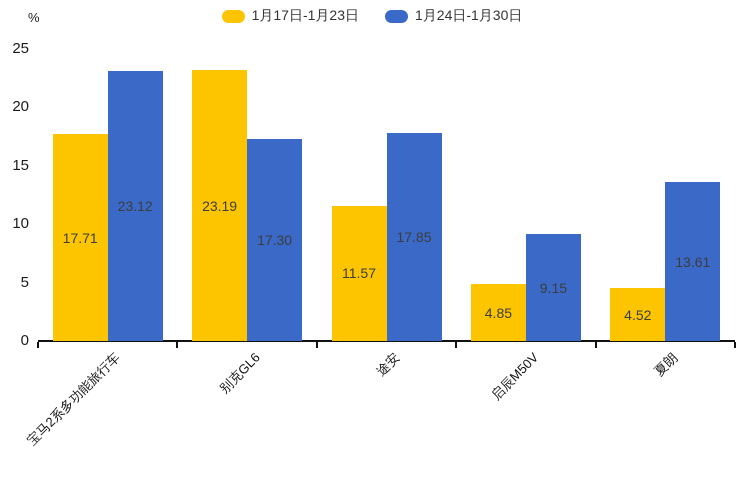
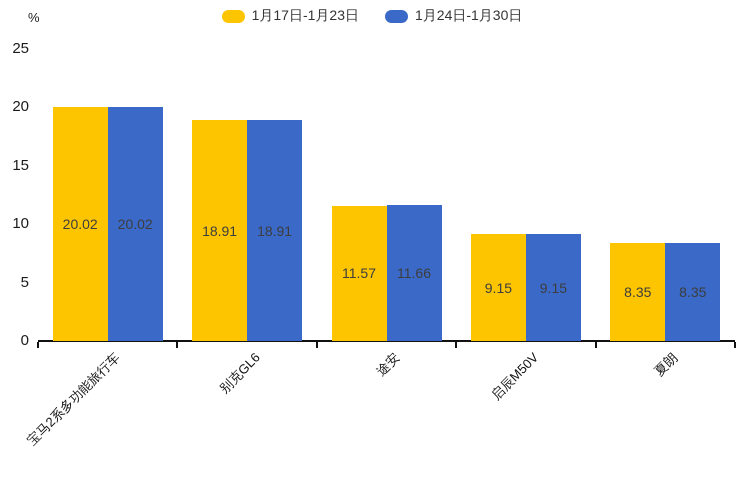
1月17日-1月23日/宝马2系多功能旅行车: 17.71 -> 20.02
1月24日-1月30日/宝马2系多功能旅行车: 23.12 -> 20.02
1月17日-1月23日/别克GL6: 23.19 -> 18.91
1月24日-1月30日/别克GL6: 17.30 -> 18.91
1月24日-1月30日/途安: 17.85 -> 11.66
1月17日-1月23日/启辰M50V: 4.85 -> 9.15
1月17日-1月23日/夏朗: 4.52 -> 8.35
1月24日-1月30日/夏朗: 13.61 -> 8.35
